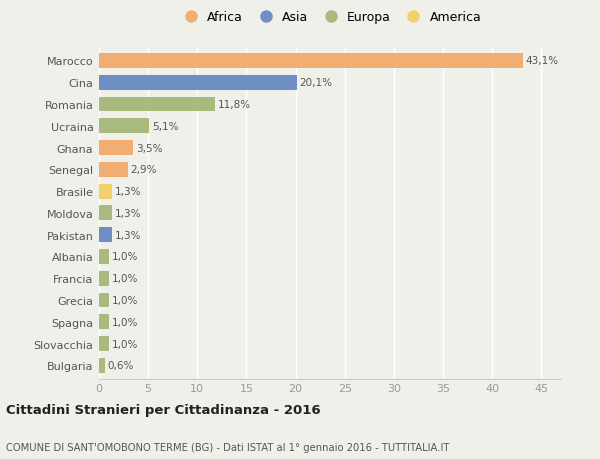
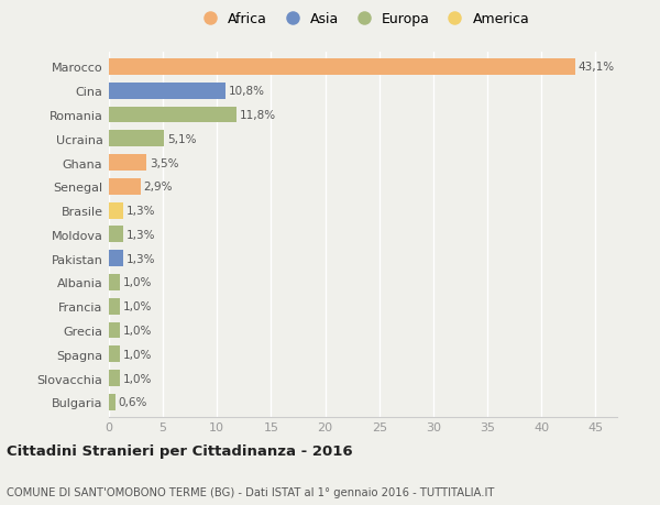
Cina: 20,1% -> 10,8%
